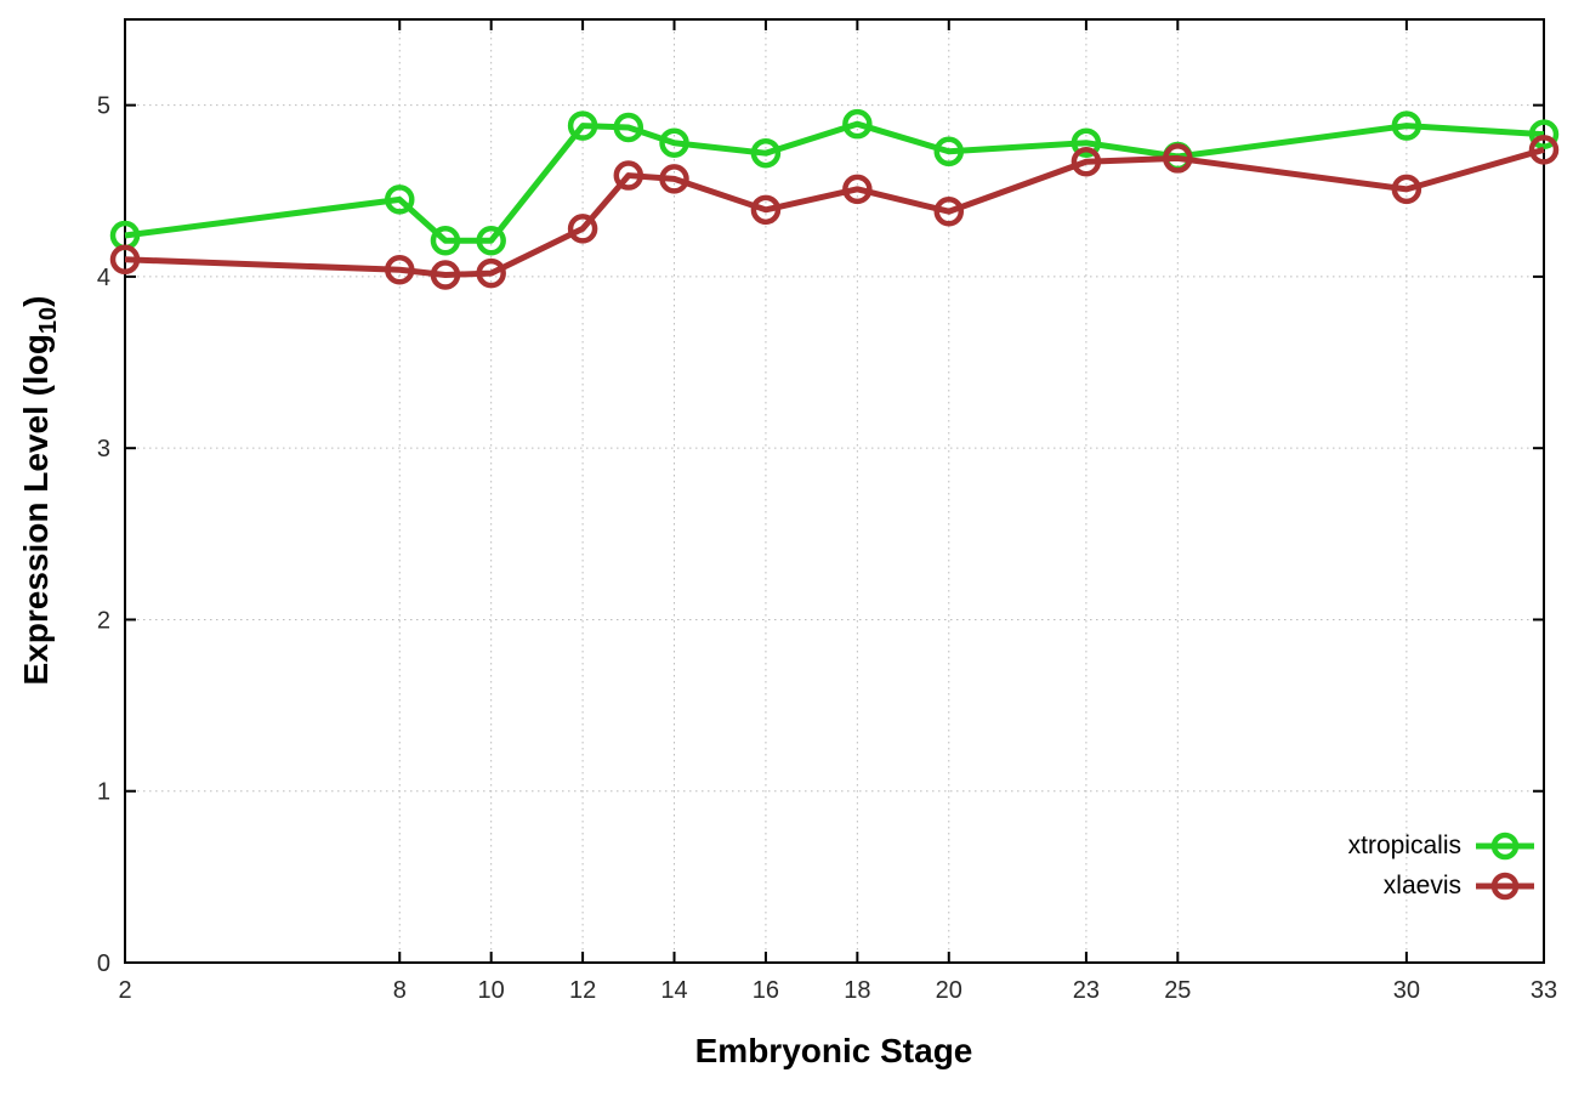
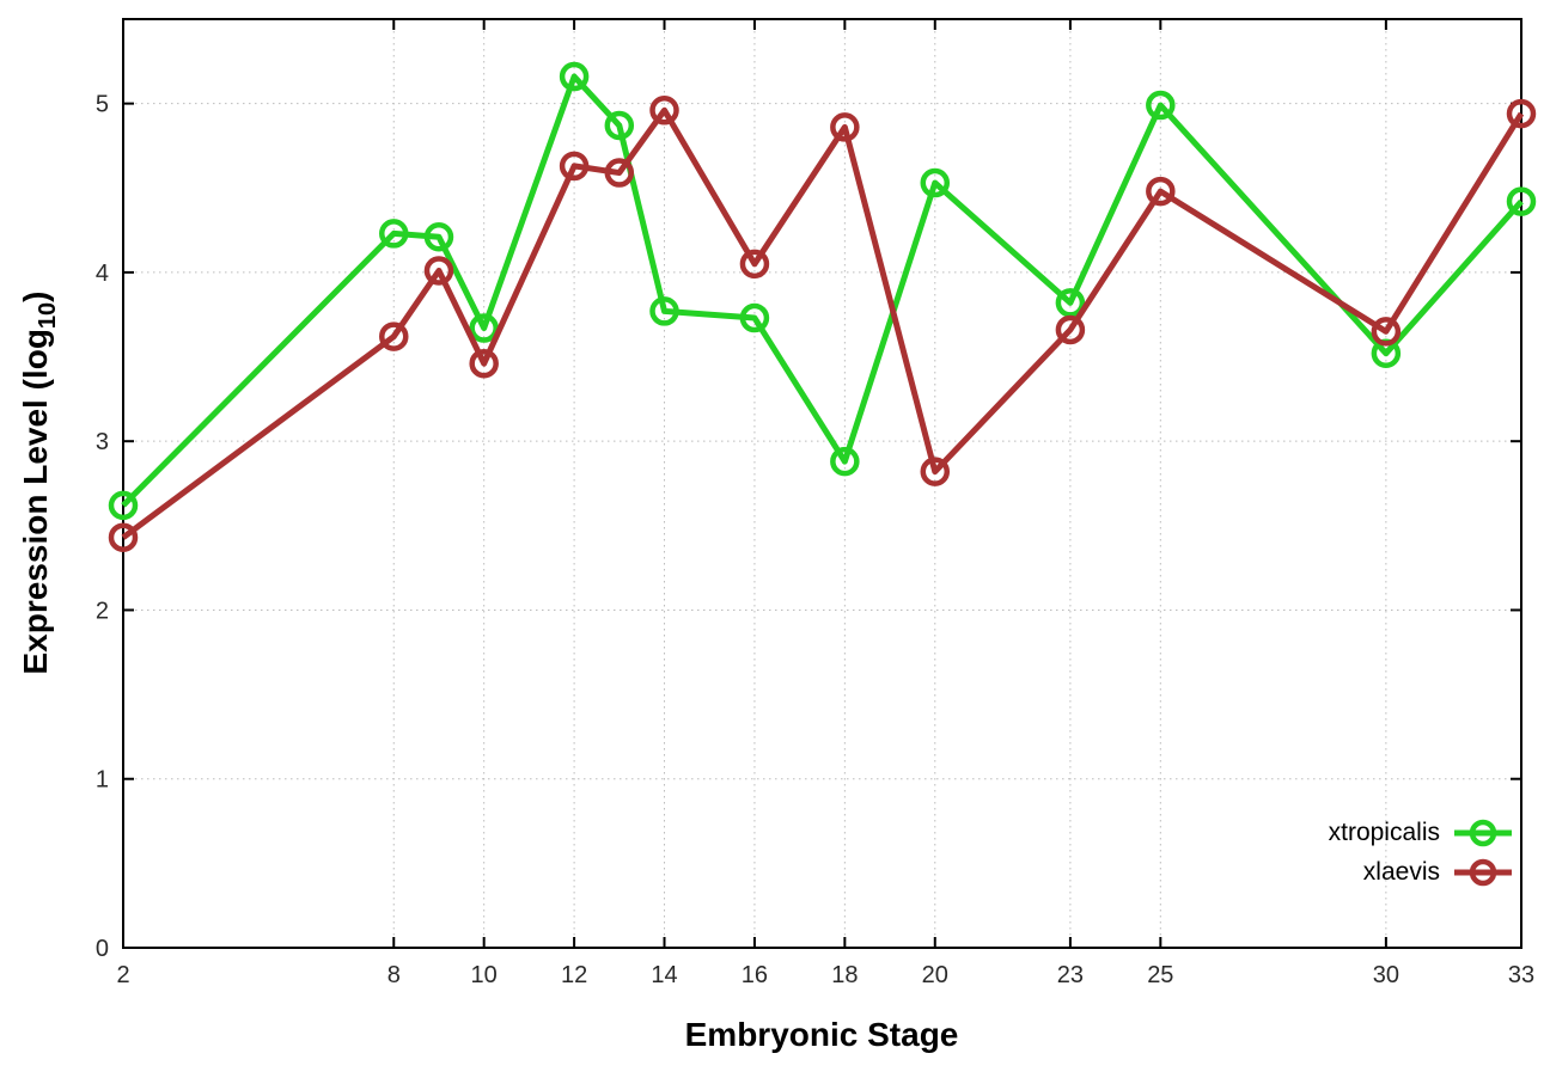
xtropicalis/2: 4.24 -> 2.62
xlaevis/2: 4.10 -> 2.43
xtropicalis/8: 4.45 -> 4.23
xlaevis/8: 4.04 -> 3.62
xtropicalis/10: 4.21 -> 3.67
xlaevis/10: 4.02 -> 3.46
xtropicalis/12: 4.88 -> 5.16
xlaevis/12: 4.28 -> 4.63
xtropicalis/14: 4.78 -> 3.77
xlaevis/14: 4.57 -> 4.96
xtropicalis/16: 4.72 -> 3.73
xlaevis/16: 4.39 -> 4.05
xtropicalis/18: 4.89 -> 2.88
xlaevis/18: 4.51 -> 4.86
xtropicalis/20: 4.73 -> 4.53
xlaevis/20: 4.38 -> 2.82
xtropicalis/23: 4.78 -> 3.82
xlaevis/23: 4.67 -> 3.66
xtropicalis/25: 4.70 -> 4.99
xlaevis/25: 4.69 -> 4.48
xtropicalis/30: 4.88 -> 3.52
xlaevis/30: 4.51 -> 3.65
xtropicalis/33: 4.83 -> 4.42
xlaevis/33: 4.74 -> 4.94
